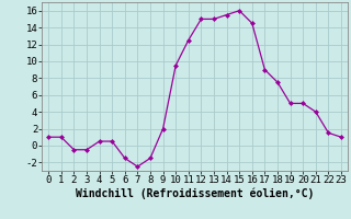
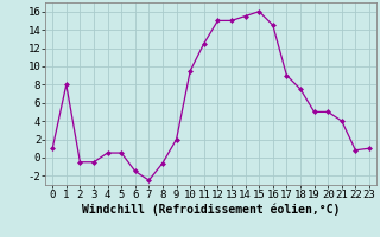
1: 1.0 -> 8.0
8: -1.5 -> -0.6
22: 1.5 -> 0.8
